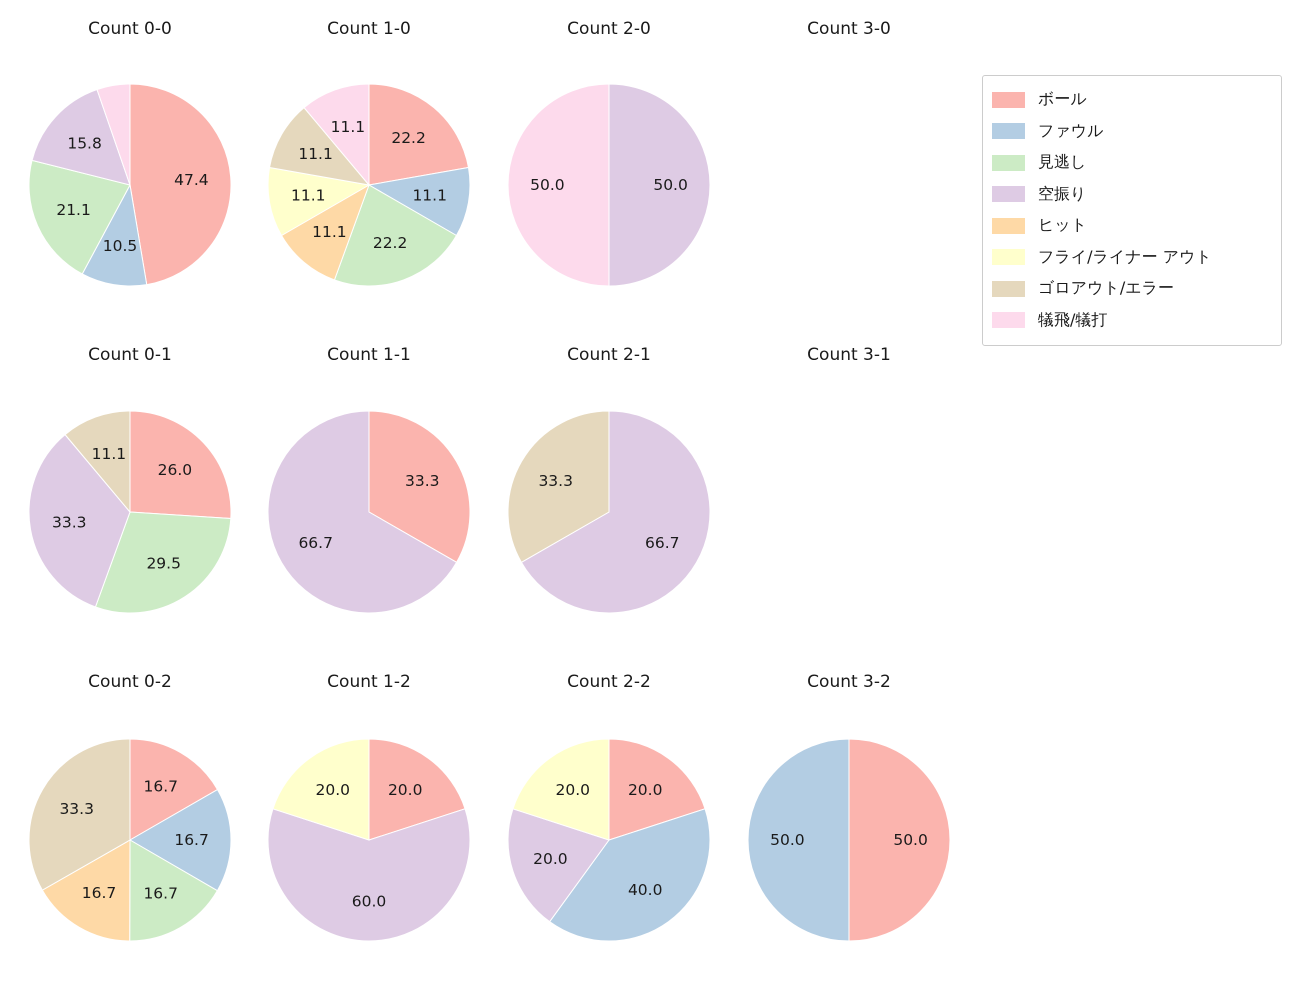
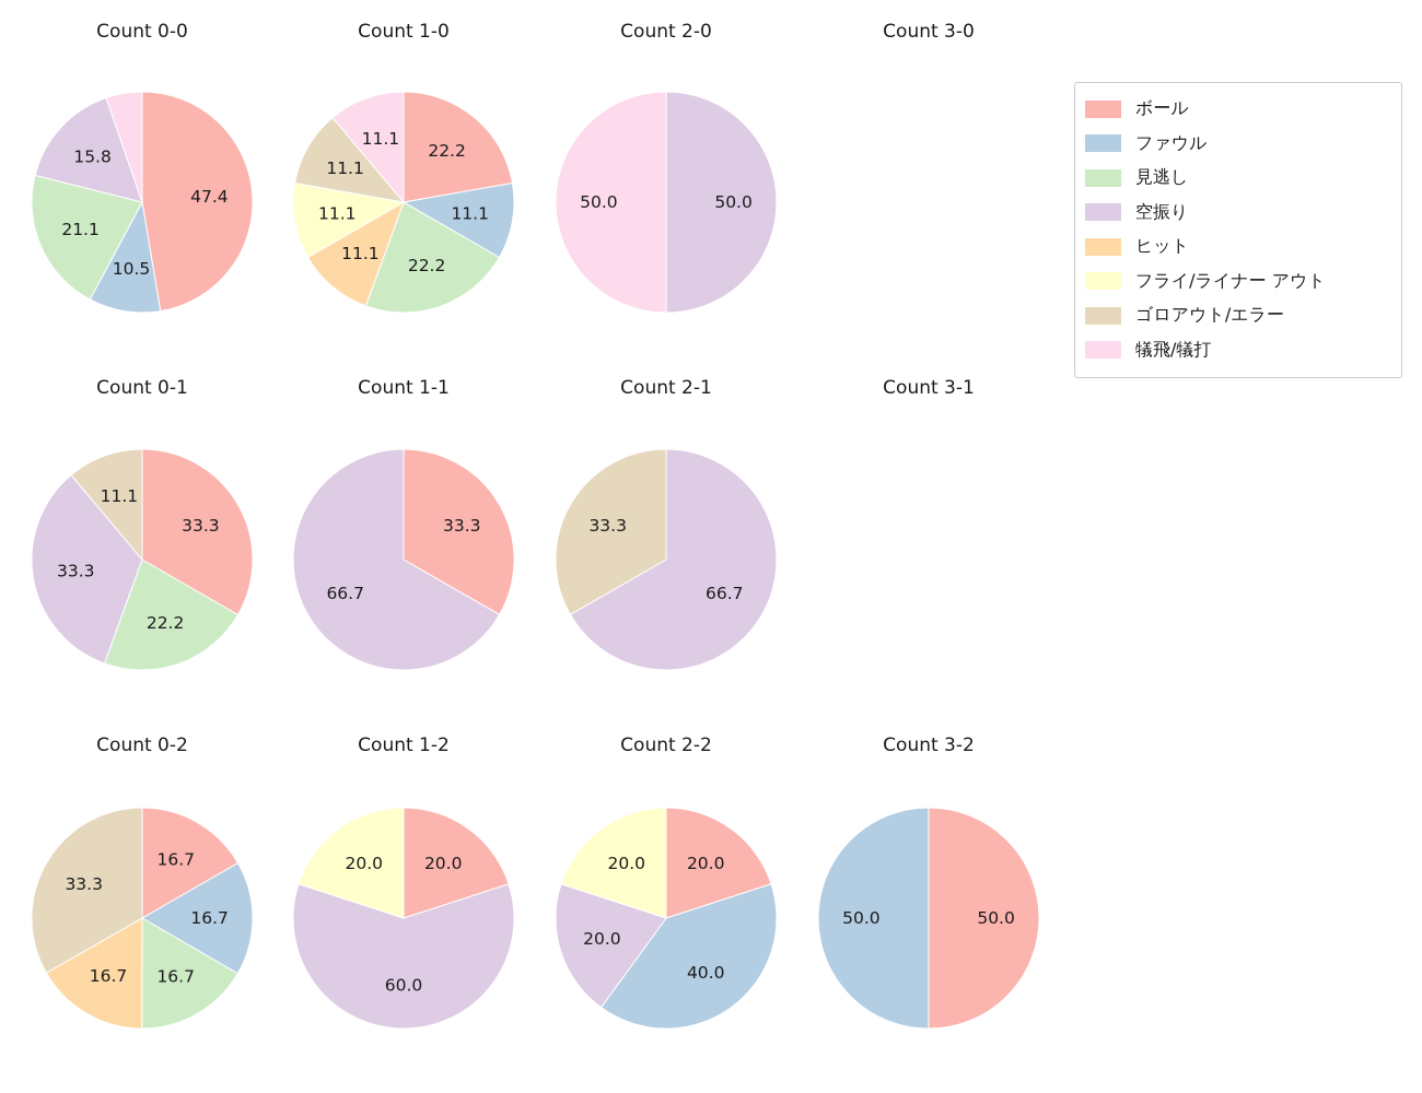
Count 0-1/ボール: 26.0 -> 33.3
Count 0-1/見逃し: 29.5 -> 22.2
